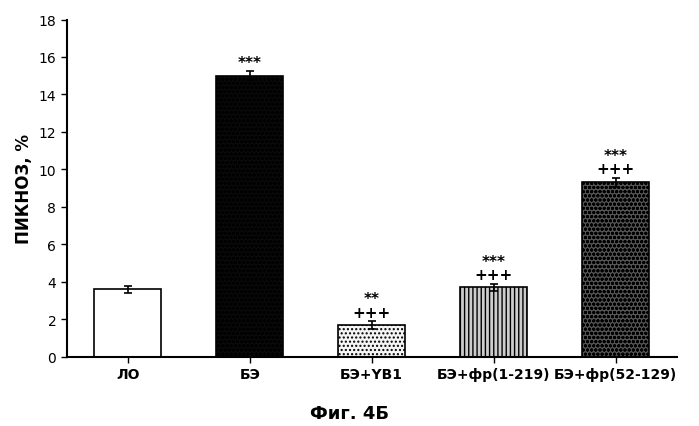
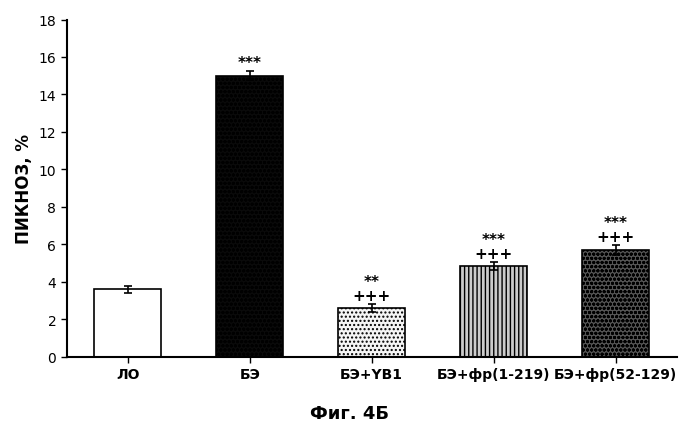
БЭ+YB1: 1.7 -> 2.6
БЭ+фр(1-219): 3.7 -> 4.8
БЭ+фр(52-129): 9.3 -> 5.7
